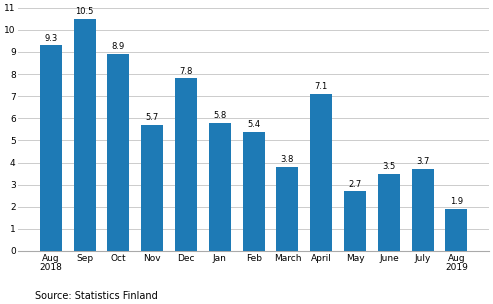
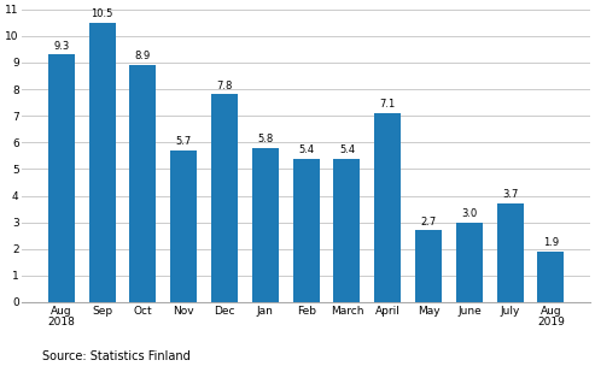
March: 3.8 -> 5.4
June: 3.5 -> 3.0
